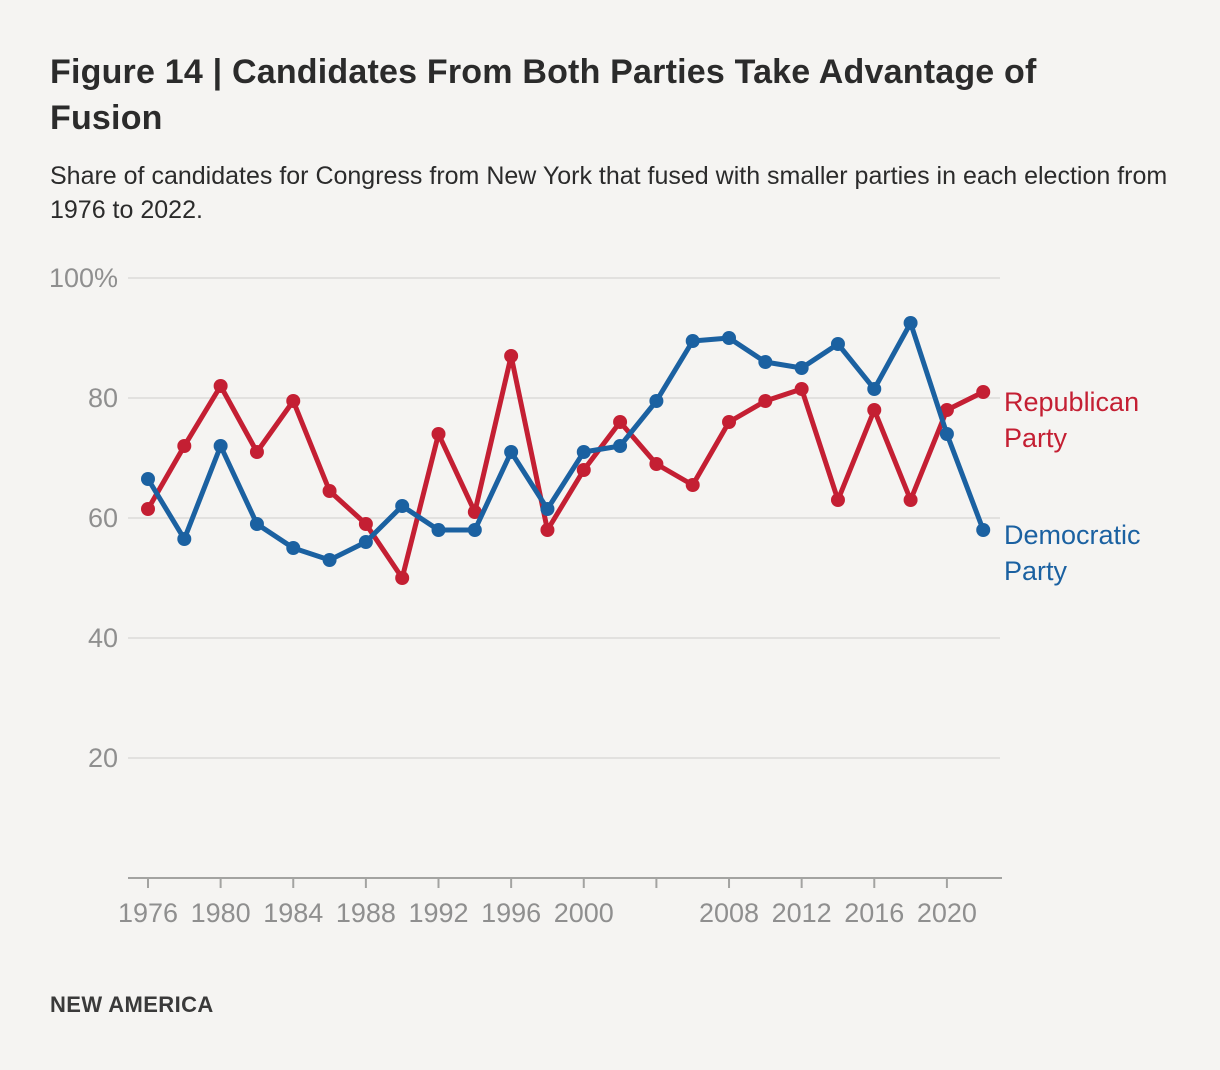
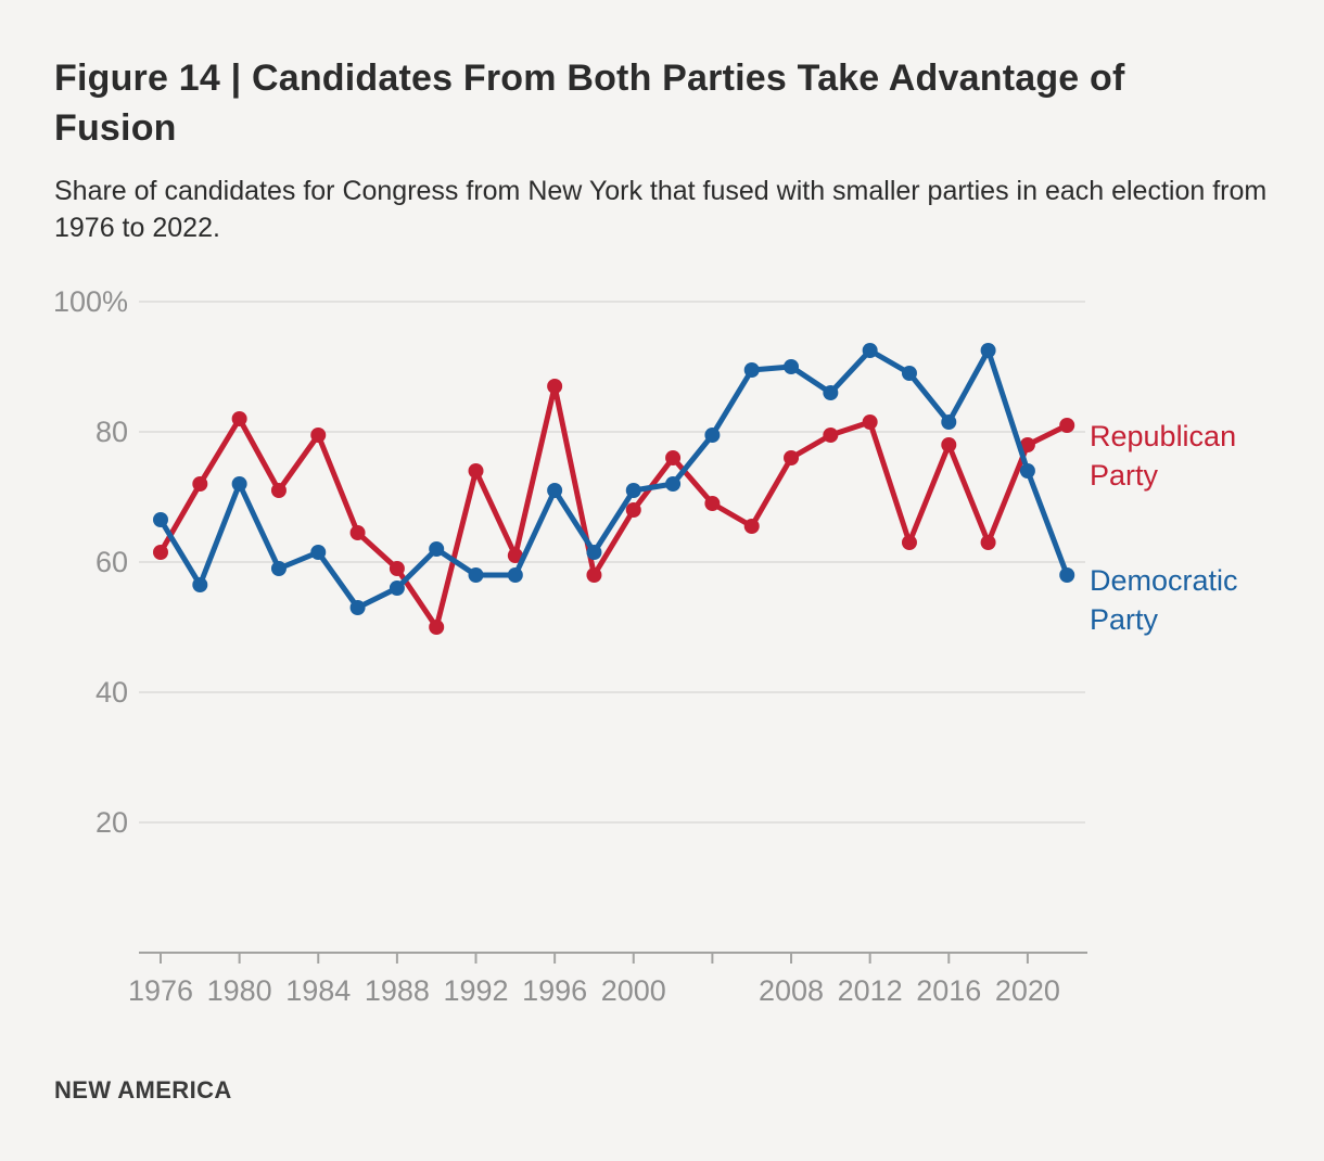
Democratic Party/1984: 55% -> 62%
Democratic Party/2012: 85% -> 92%
